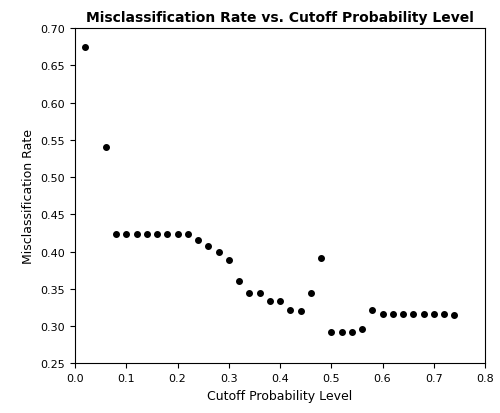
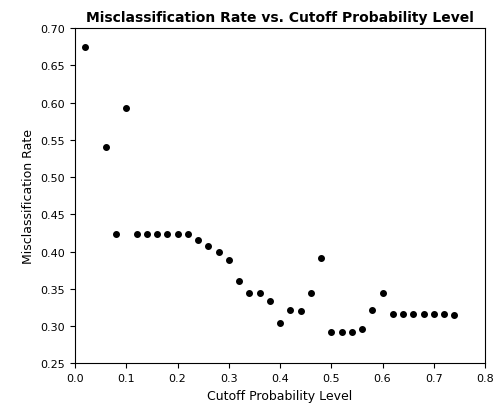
0.1: 0.424 -> 0.592
0.4: 0.334 -> 0.304
0.6: 0.316 -> 0.344
